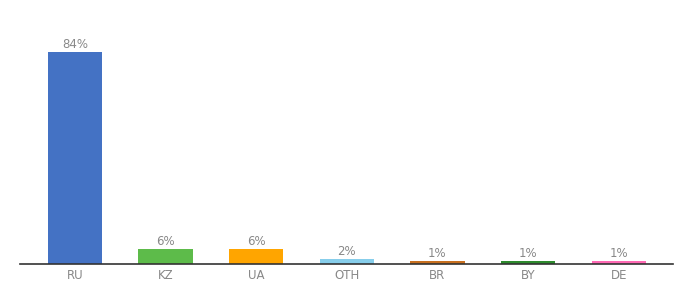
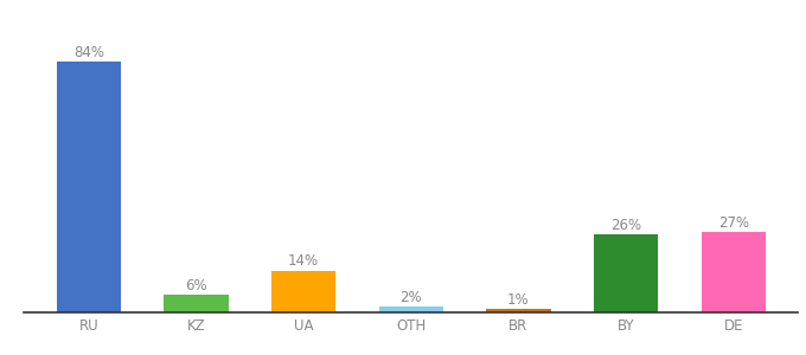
UA: 6% -> 14%
BY: 1% -> 26%
DE: 1% -> 27%
